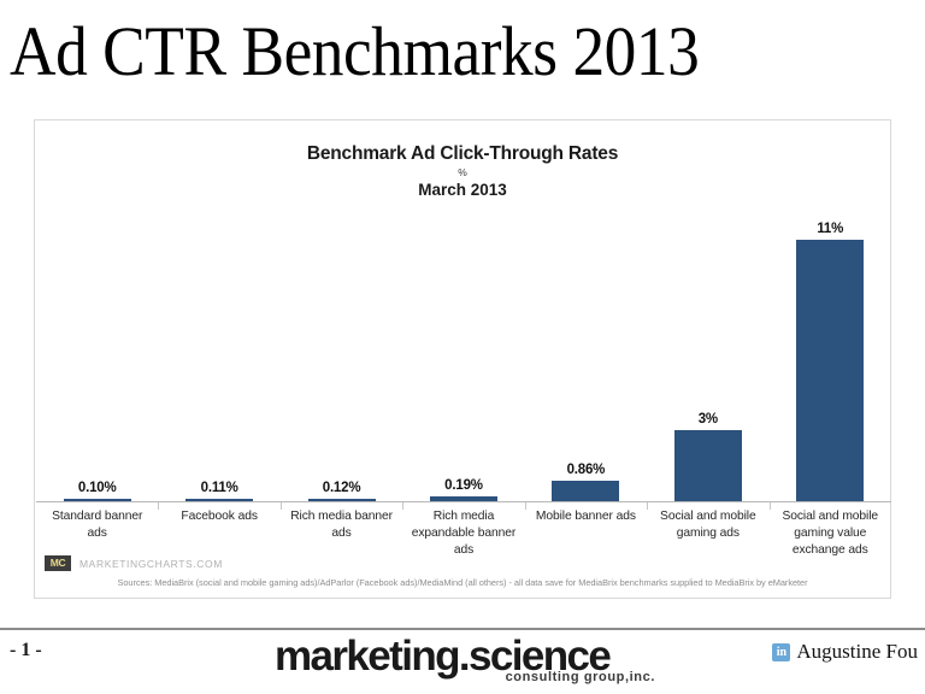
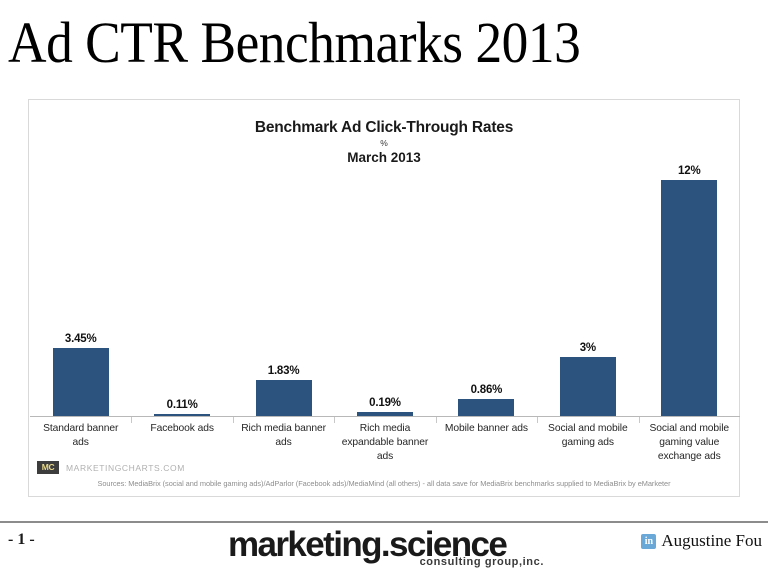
Standard banner ads: 0.10% -> 3.45%
Rich media banner ads: 0.12% -> 1.83%
Social and mobile gaming value exchange ads: 11% -> 12%
